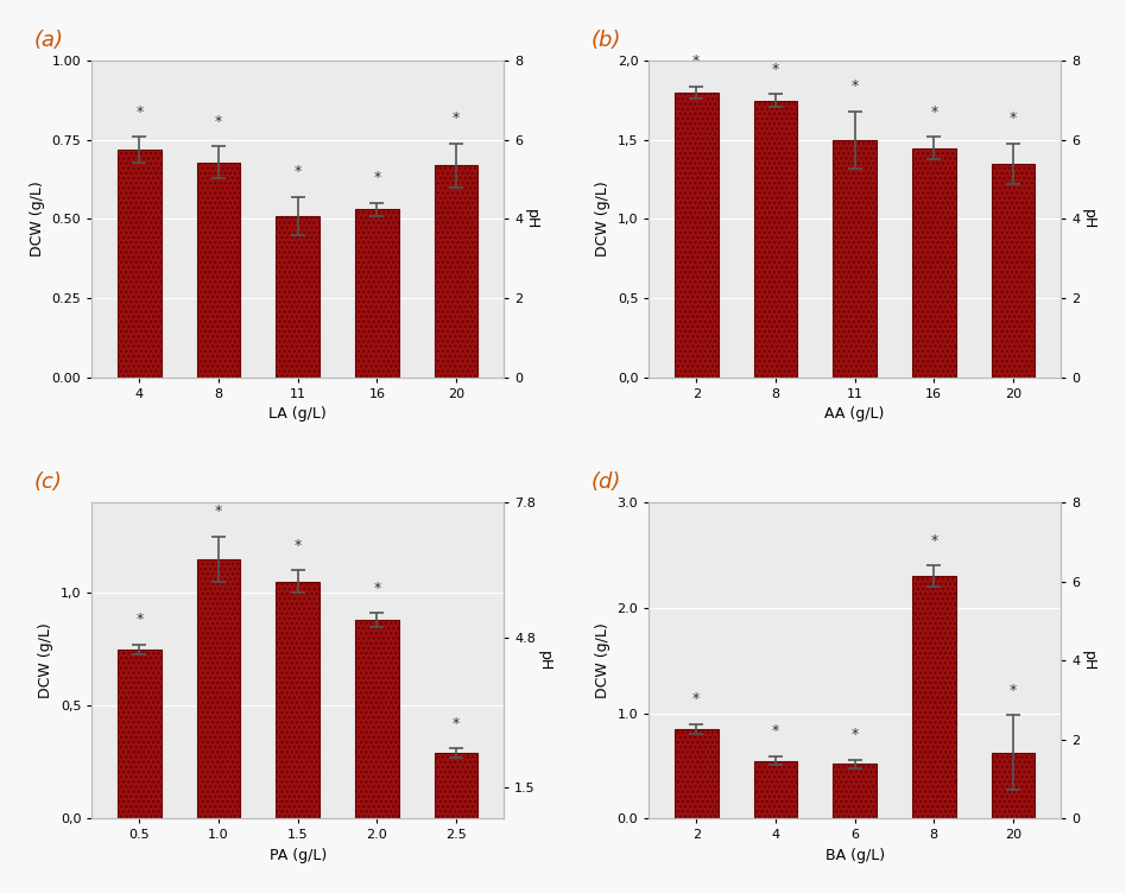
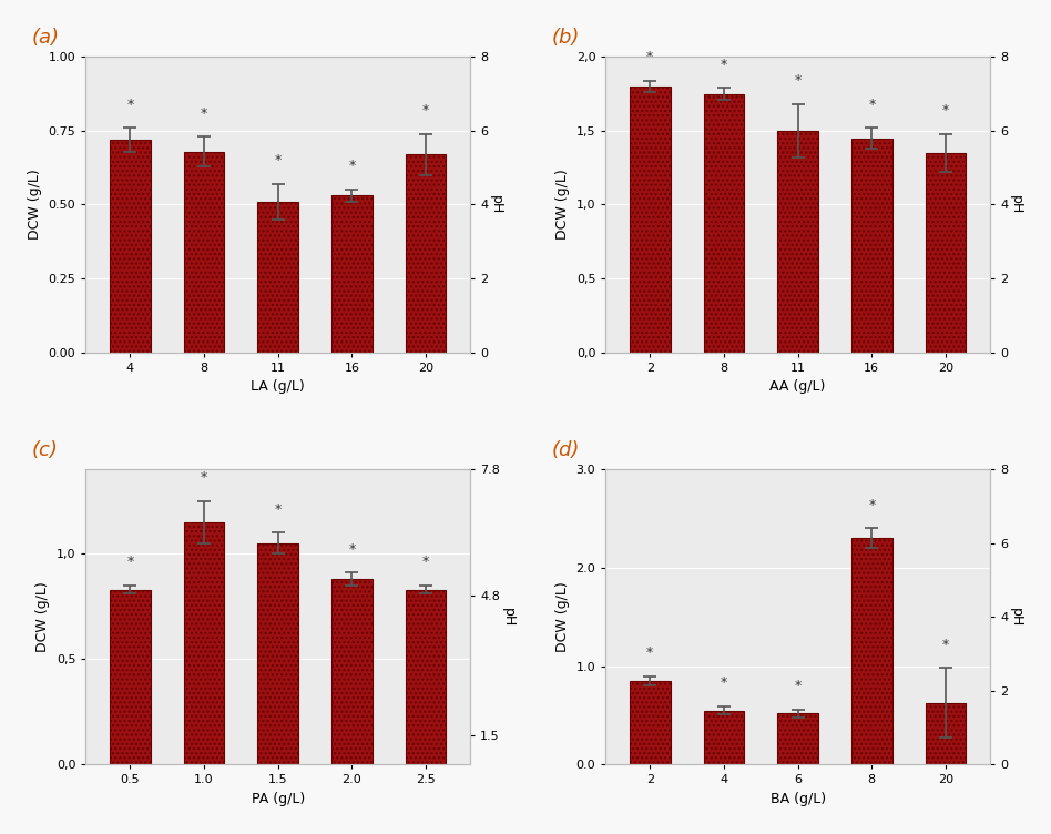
0.5: 0,75 -> 0,83
2.5: 0,29 -> 0,83
